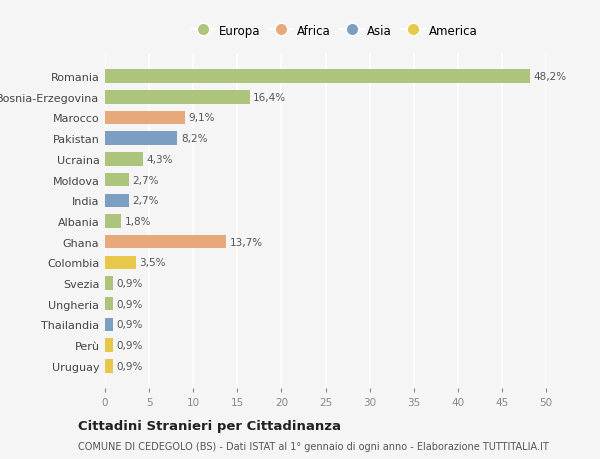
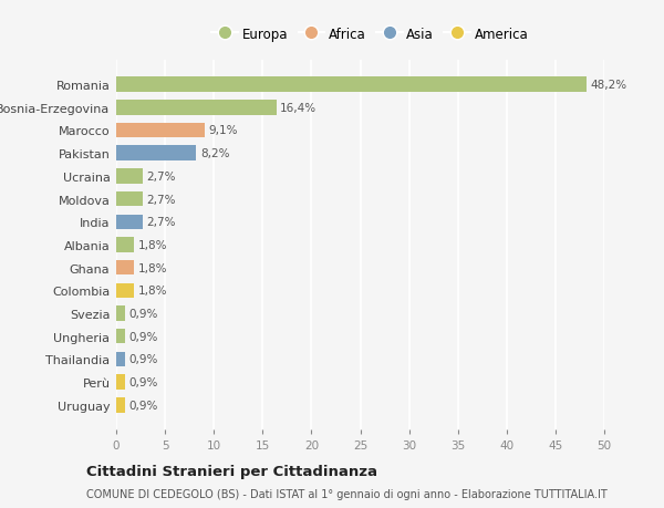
Ucraina: 4,3% -> 2,7%
Ghana: 13,7% -> 1,8%
Colombia: 3,5% -> 1,8%
